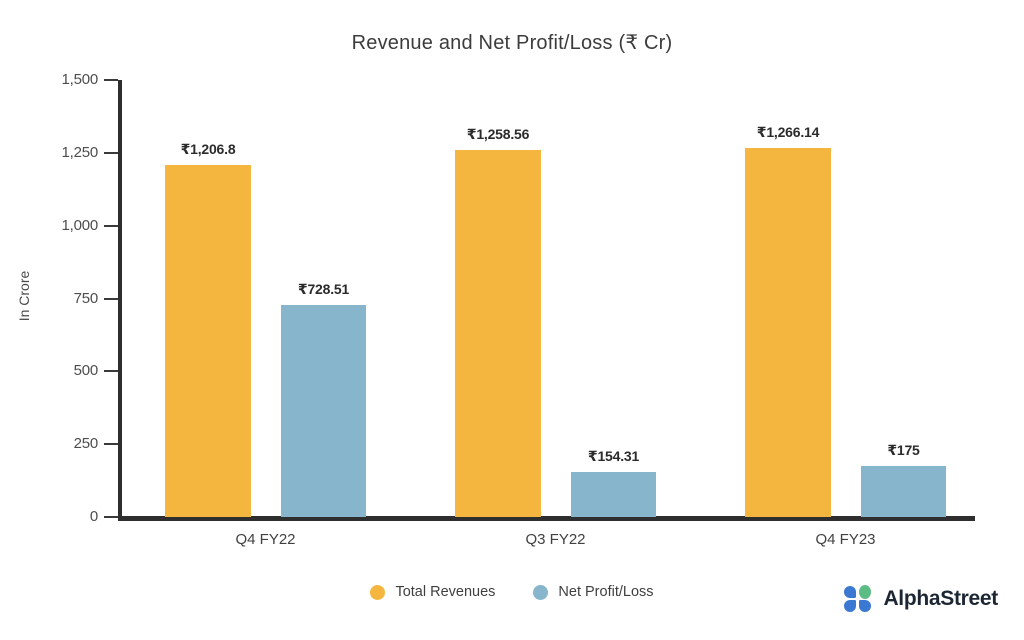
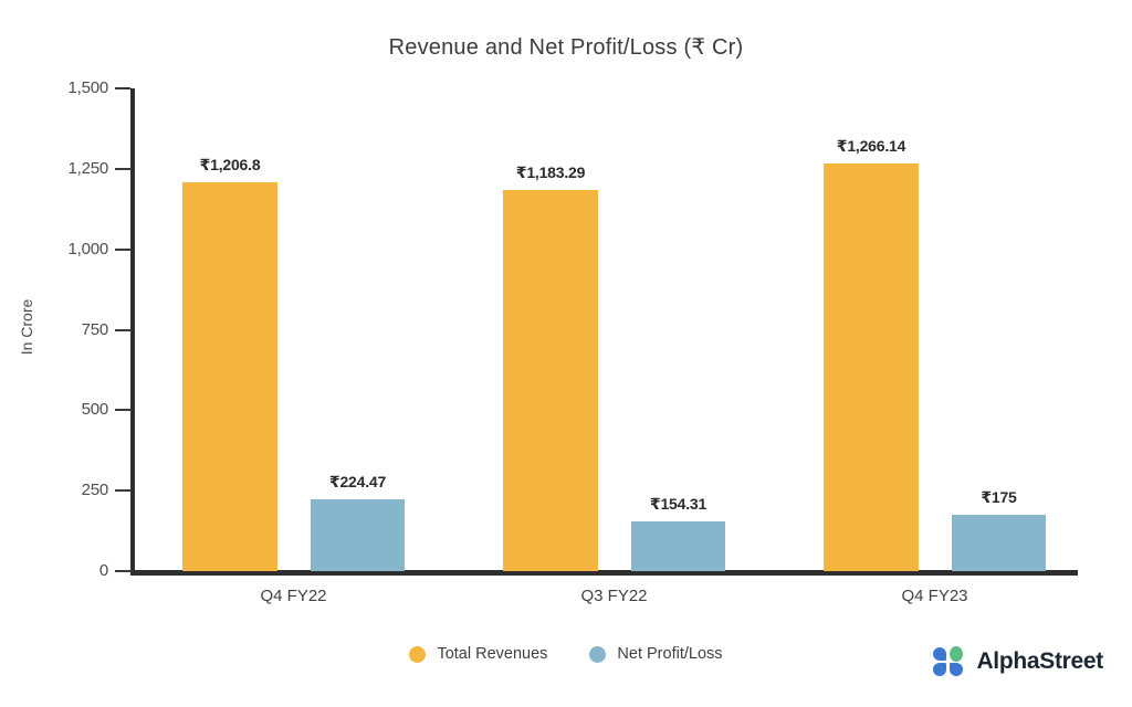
Net Profit/Loss/Q4 FY22: 728.51 -> 224.47
Total Revenues/Q3 FY22: 1,258.56 -> 1,183.29
